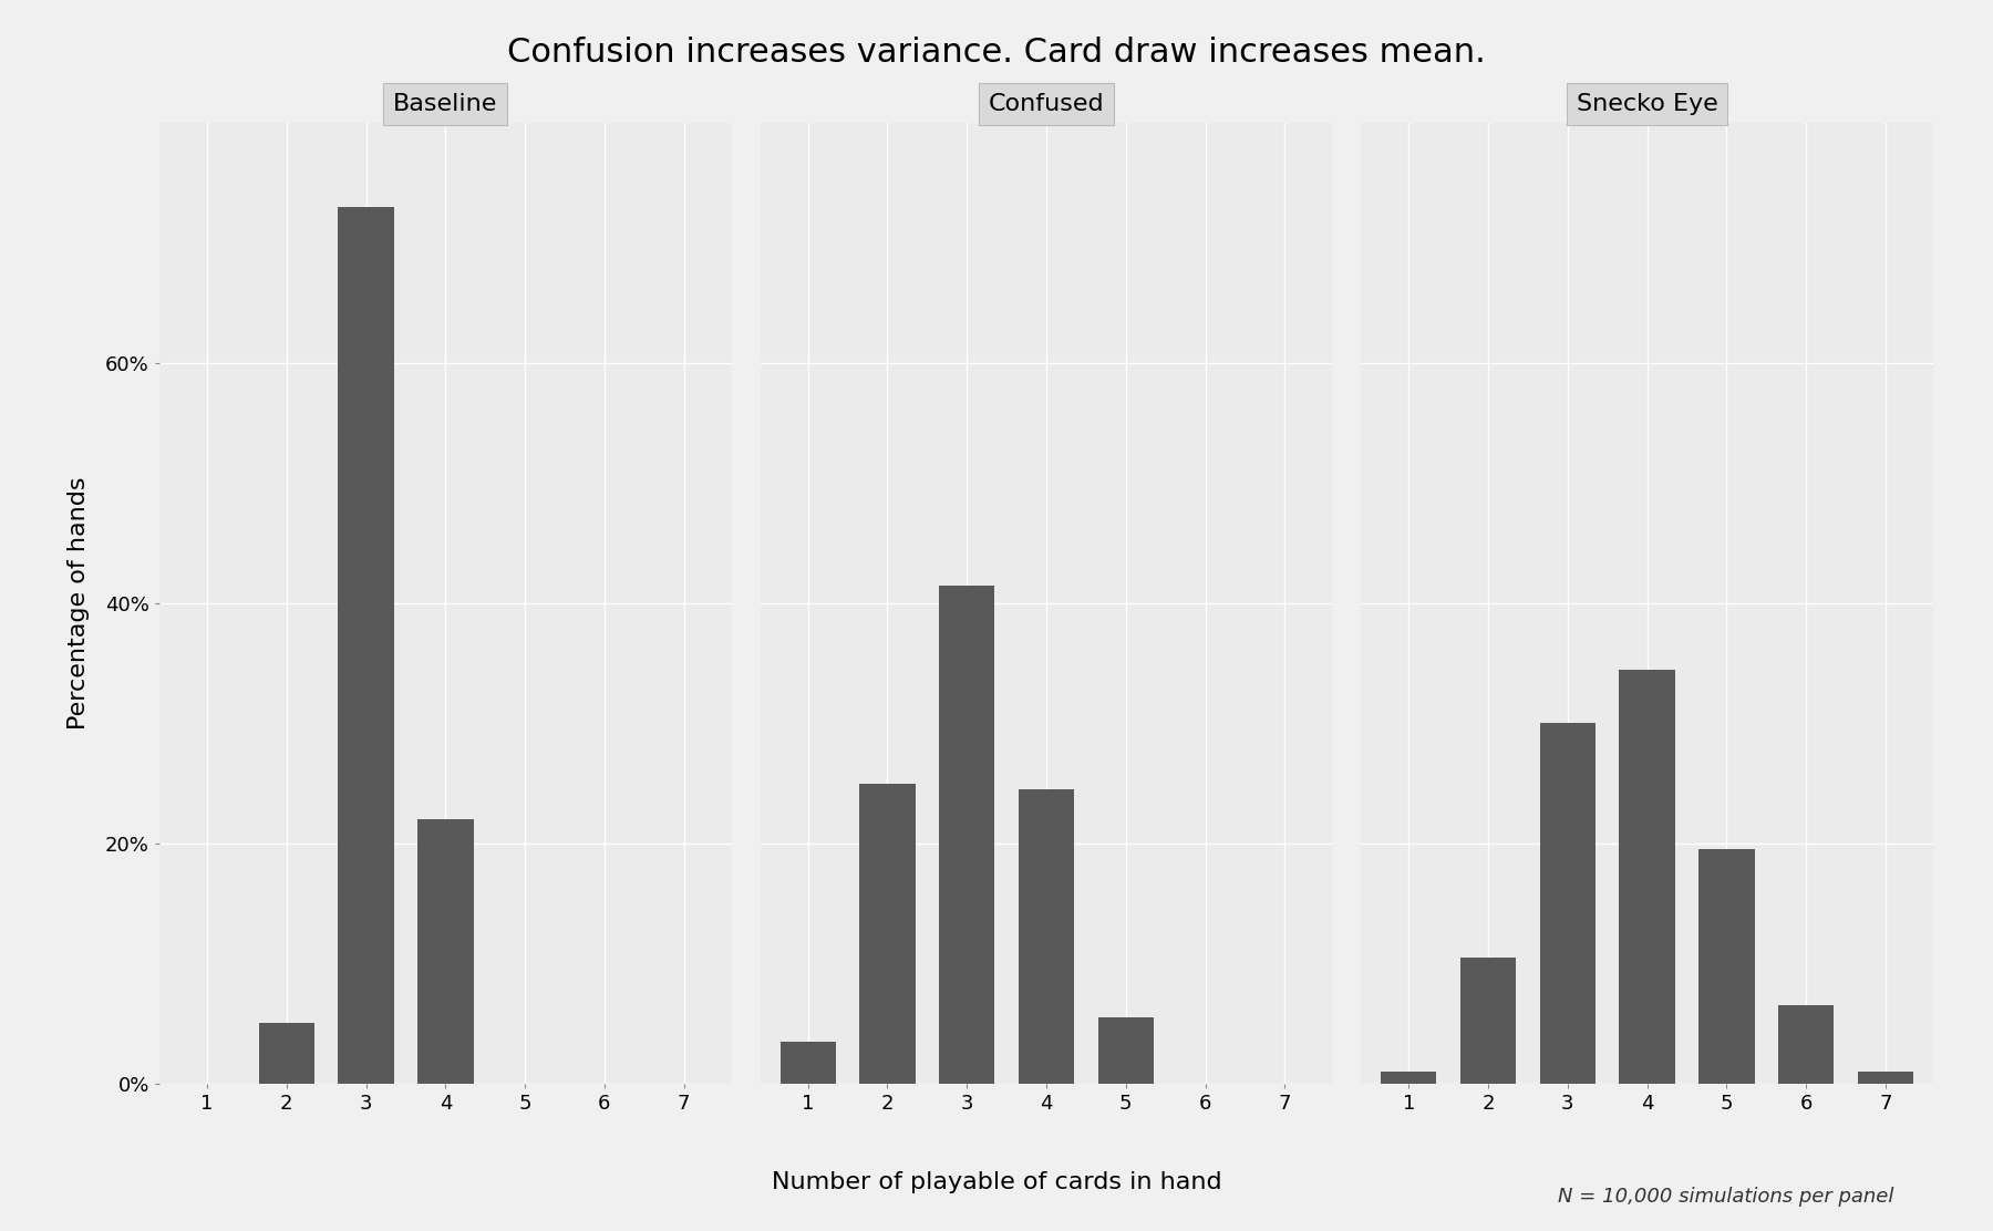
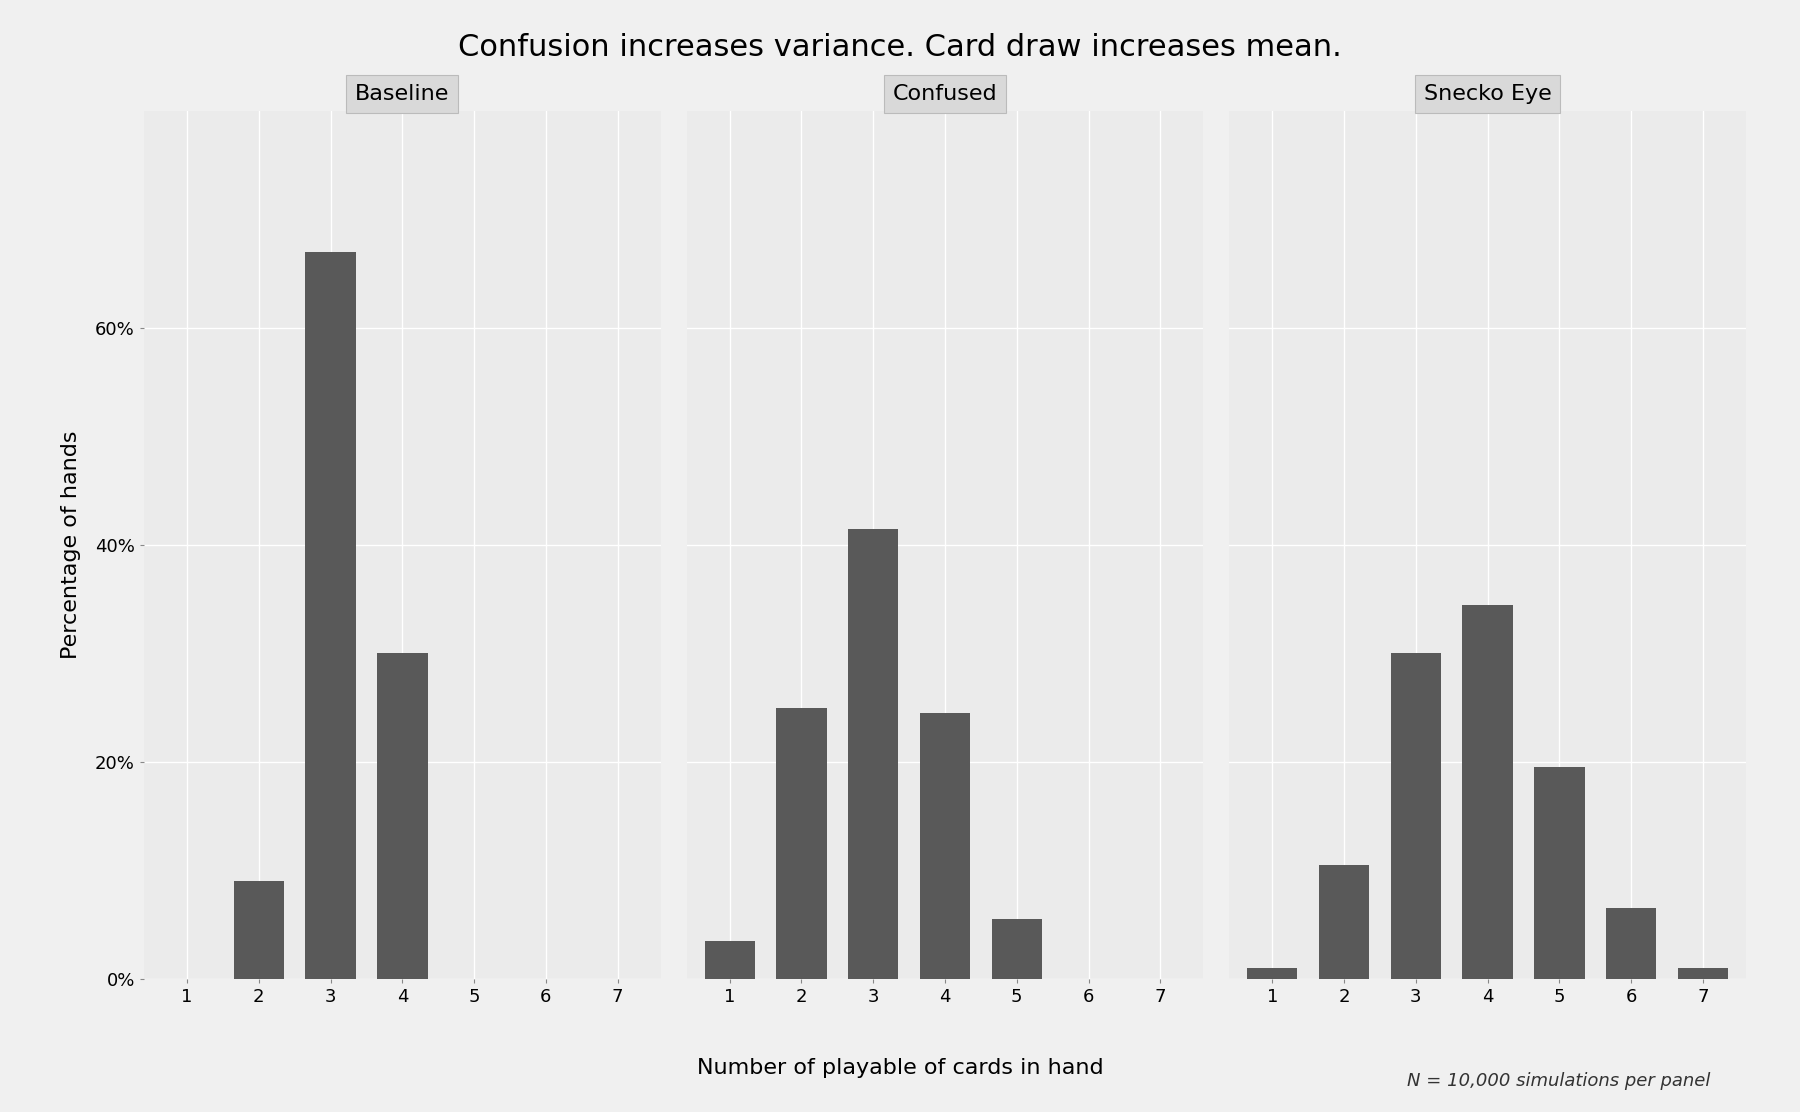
Baseline/2: 5% -> 9%
Baseline/3: 73% -> 67%
Baseline/4: 22% -> 30%
